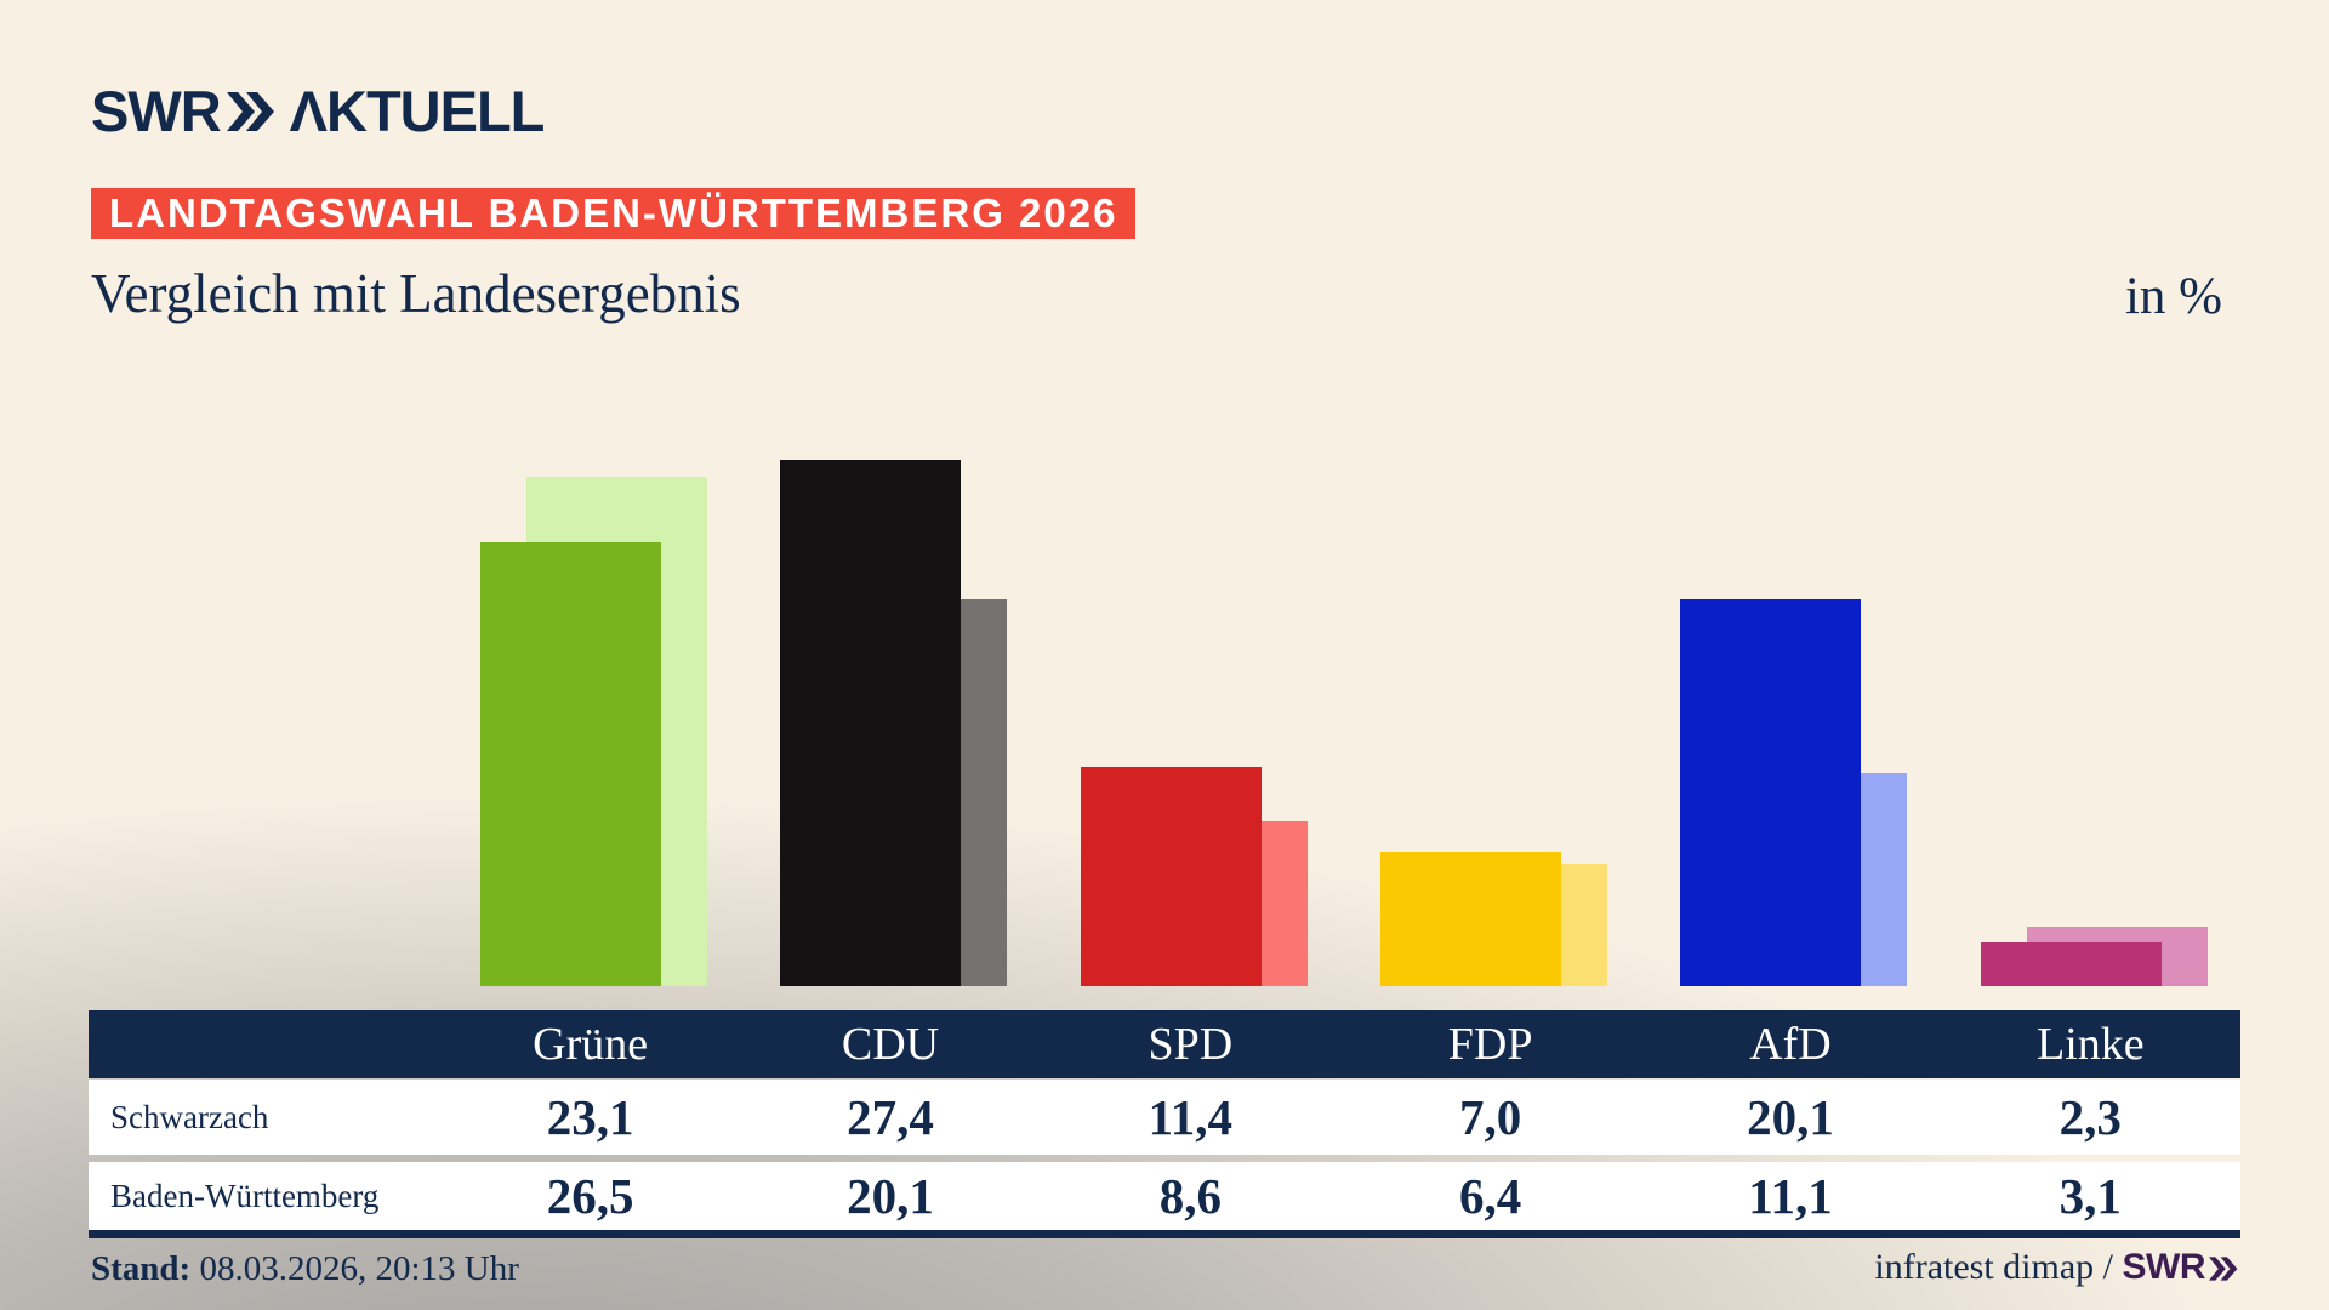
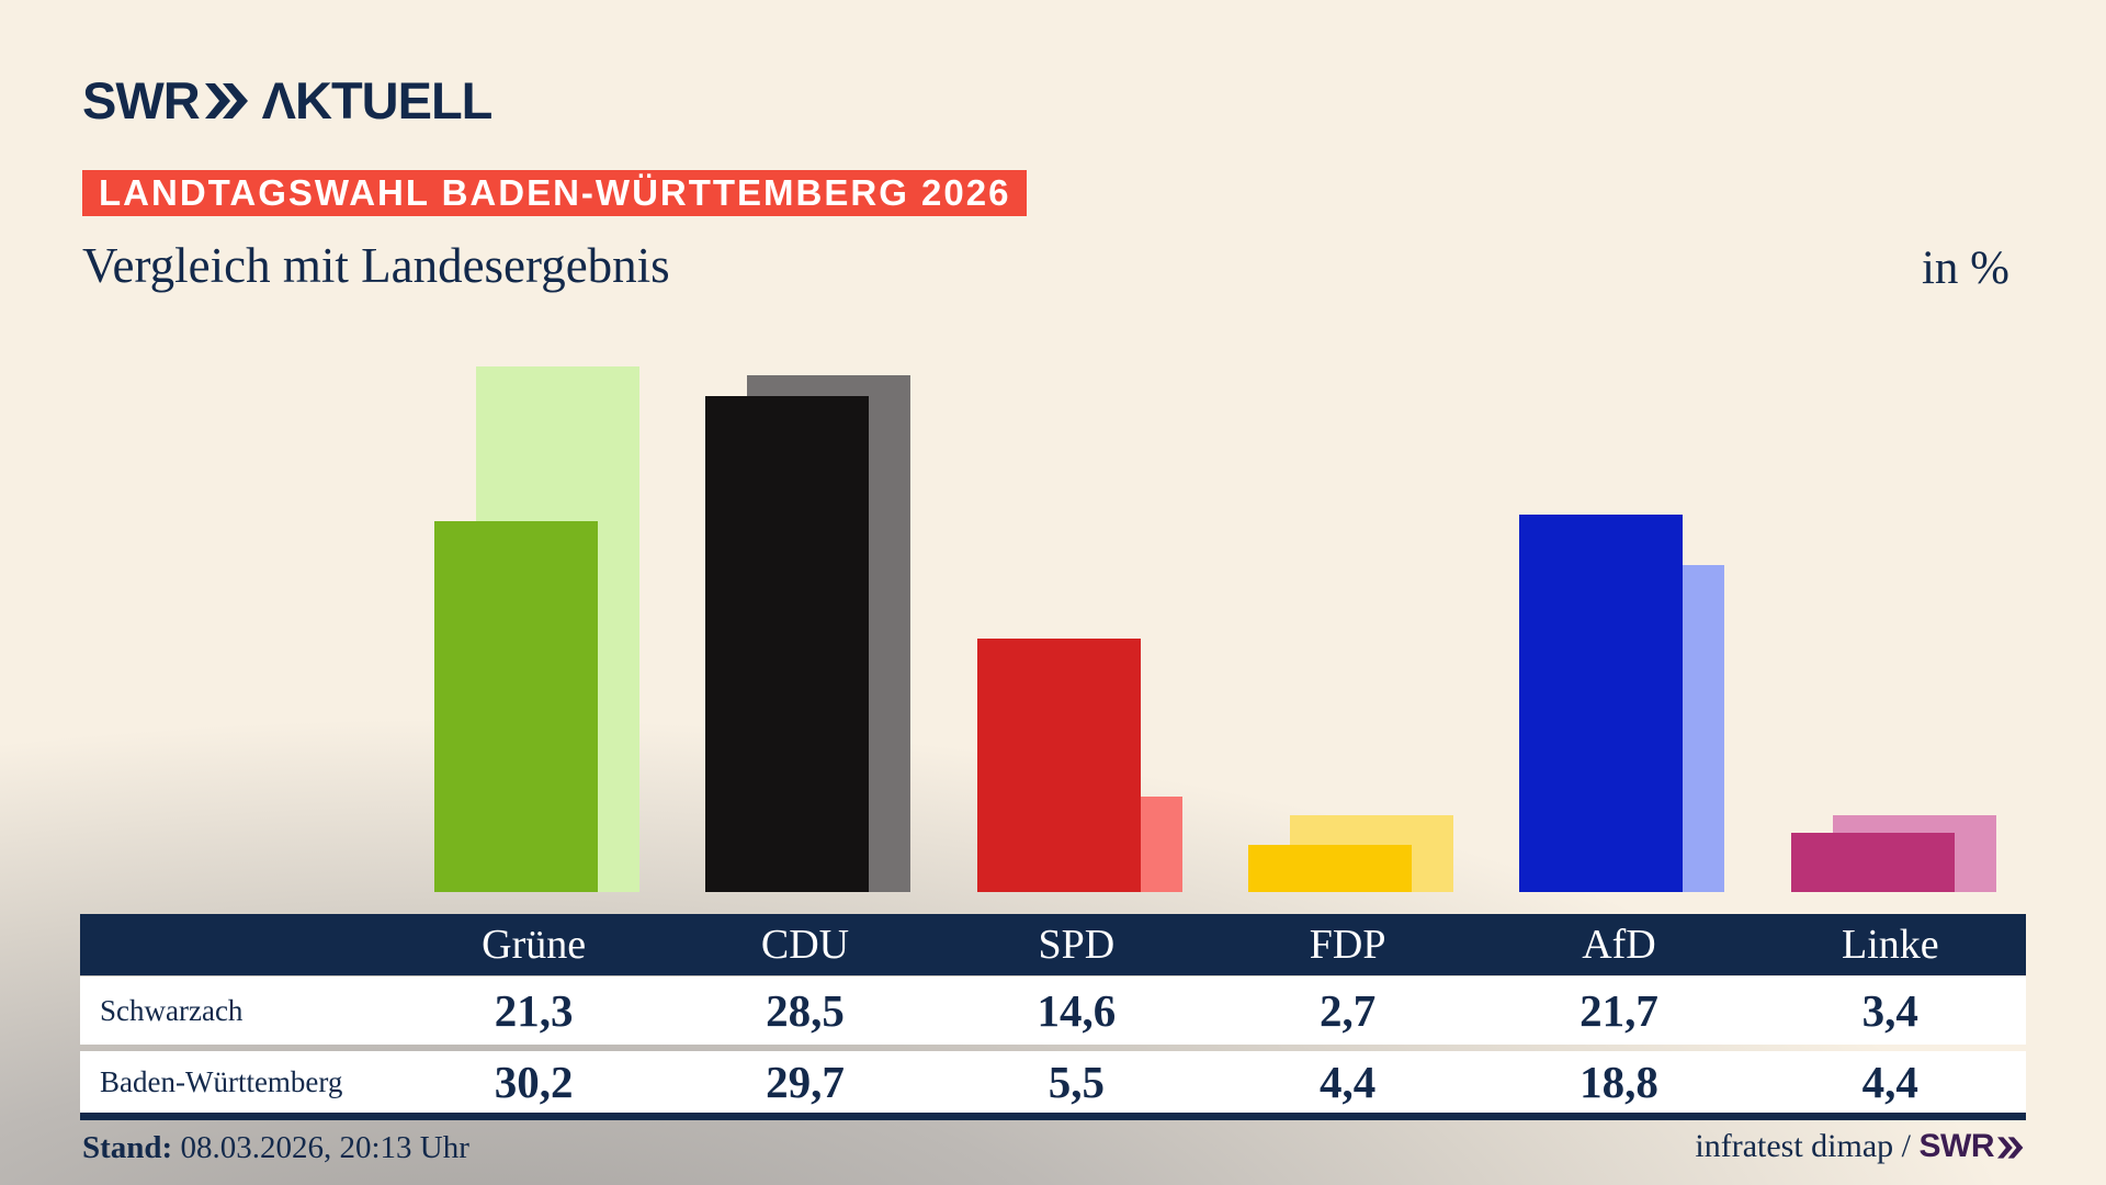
Schwarzach/Grüne: 23,1 -> 21,3
Baden-Württemberg/Grüne: 26,5 -> 30,2
Schwarzach/CDU: 27,4 -> 28,5
Baden-Württemberg/CDU: 20,1 -> 29,7
Schwarzach/SPD: 11,4 -> 14,6
Baden-Württemberg/SPD: 8,6 -> 5,5
Schwarzach/FDP: 7,0 -> 2,7
Baden-Württemberg/FDP: 6,4 -> 4,4
Schwarzach/AfD: 20,1 -> 21,7
Baden-Württemberg/AfD: 11,1 -> 18,8
Schwarzach/Linke: 2,3 -> 3,4
Baden-Württemberg/Linke: 3,1 -> 4,4
